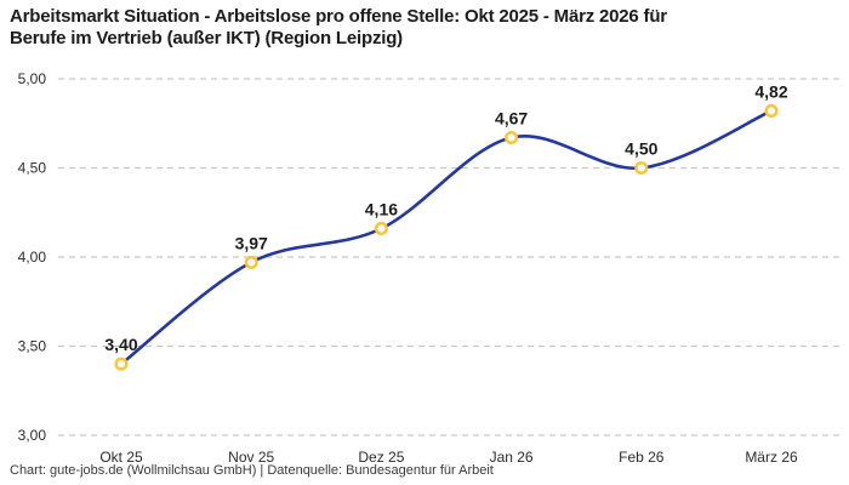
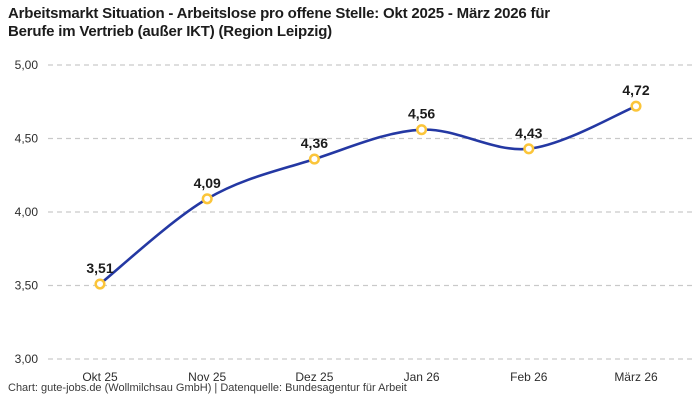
Okt 25: 3,40 -> 3,51
Nov 25: 3,97 -> 4,09
Dez 25: 4,16 -> 4,36
Jan 26: 4,67 -> 4,56
Feb 26: 4,50 -> 4,43
März 26: 4,82 -> 4,72
